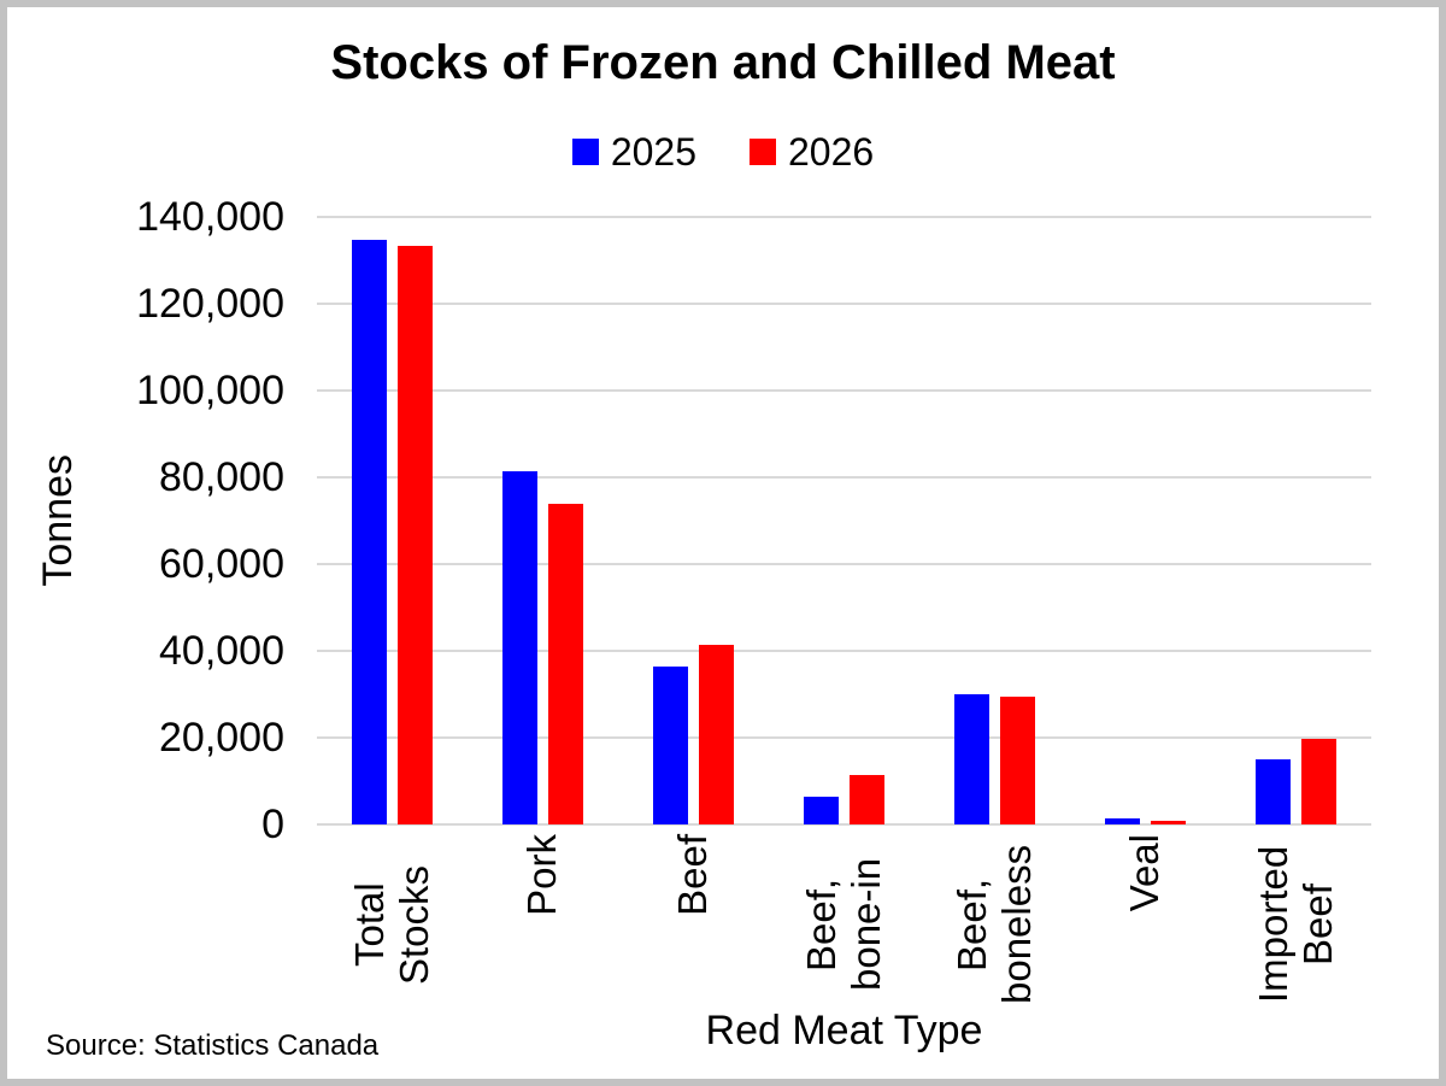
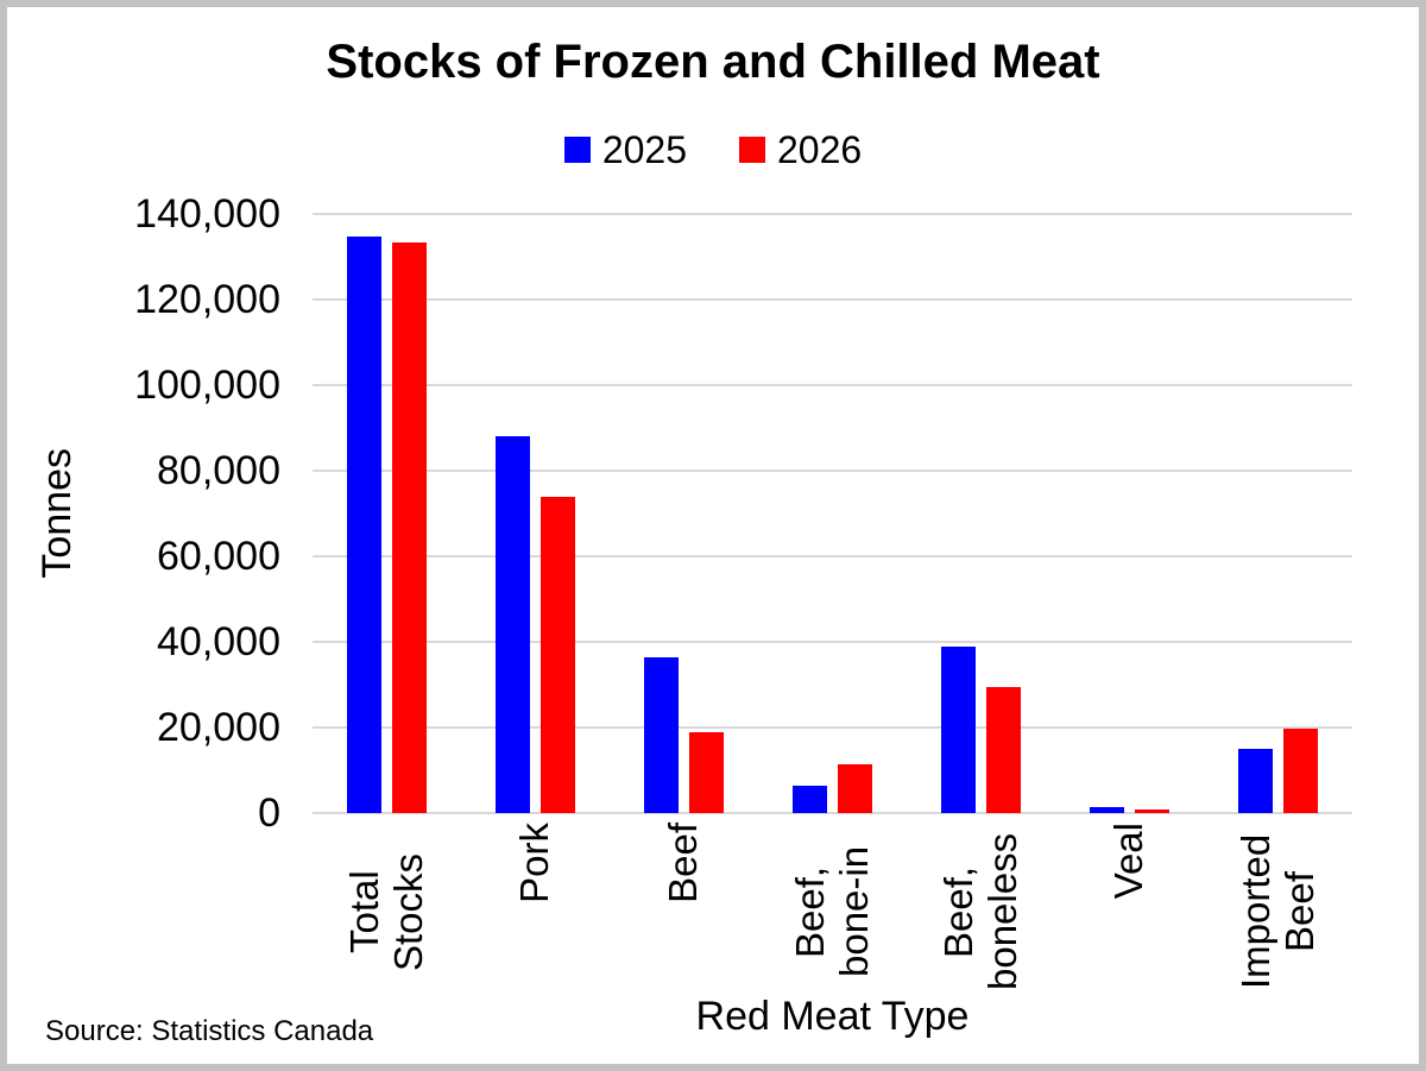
2025/Pork: 81000 -> 88000
2026/Beef: 41000 -> 19000
2025/Beef, boneless: 30000 -> 39000
